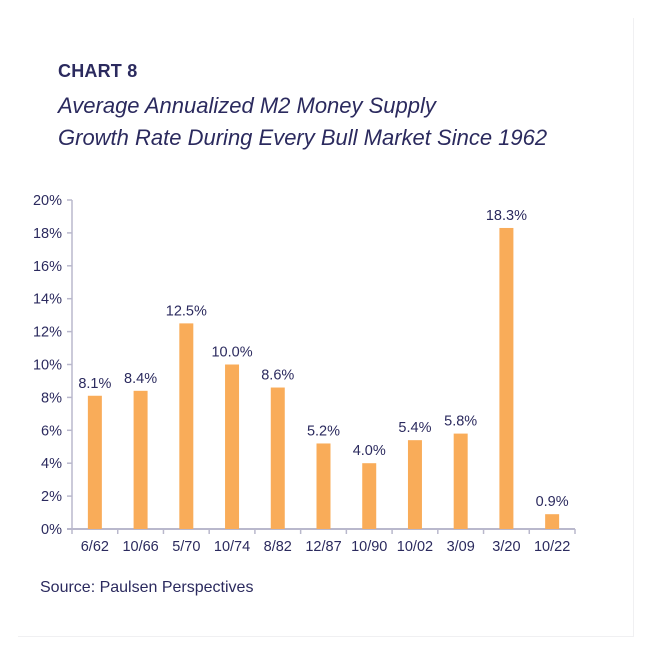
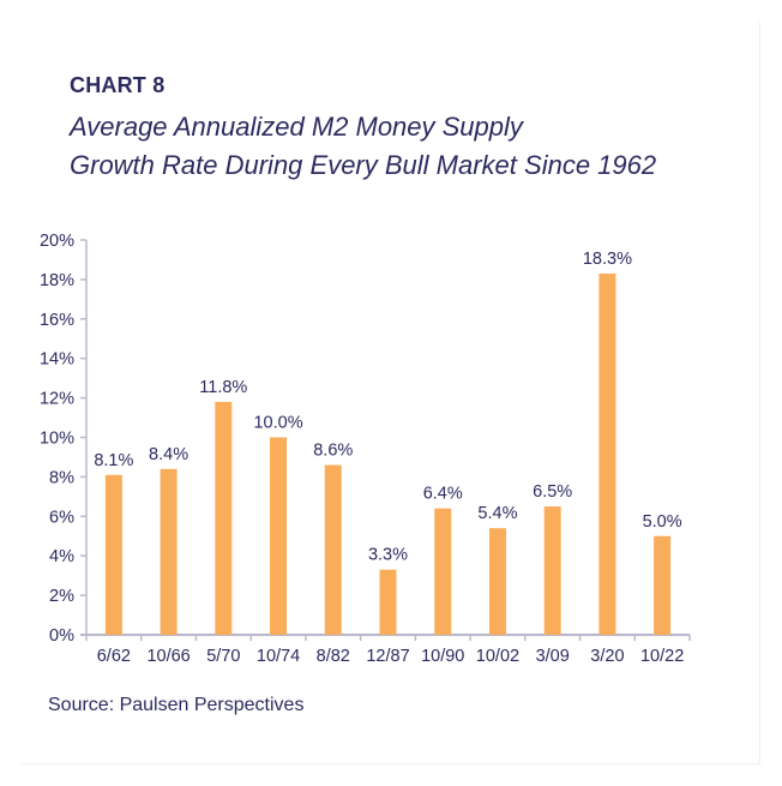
5/70: 12.5% -> 11.8%
12/87: 5.2% -> 3.3%
10/90: 4.0% -> 6.4%
3/09: 5.8% -> 6.5%
10/22: 0.9% -> 5.0%
